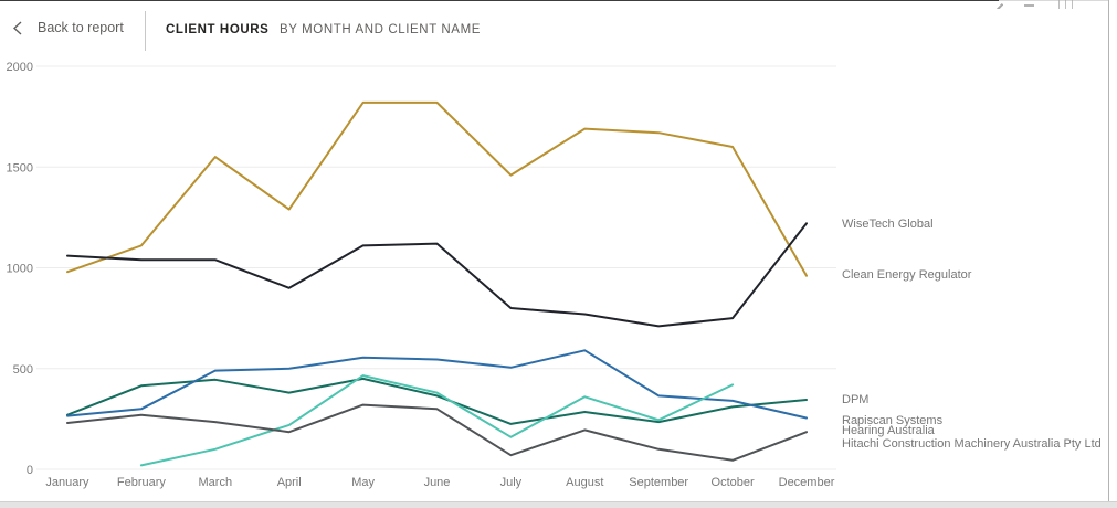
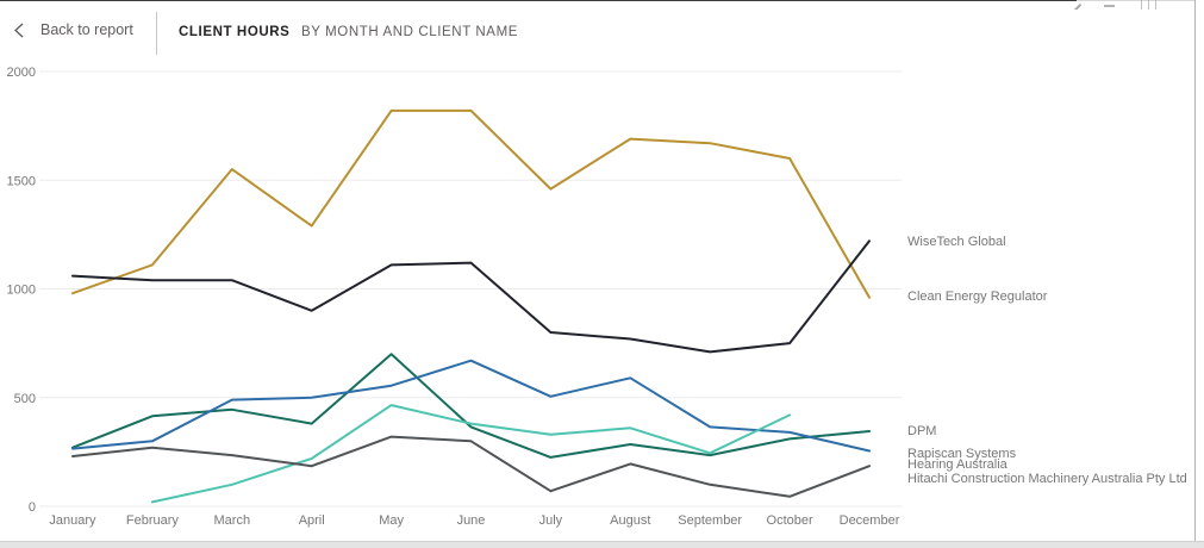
DPM/May: 450 -> 700
Rapiscan Systems/June: 540 -> 670
Hearing Australia/July: 160 -> 330
